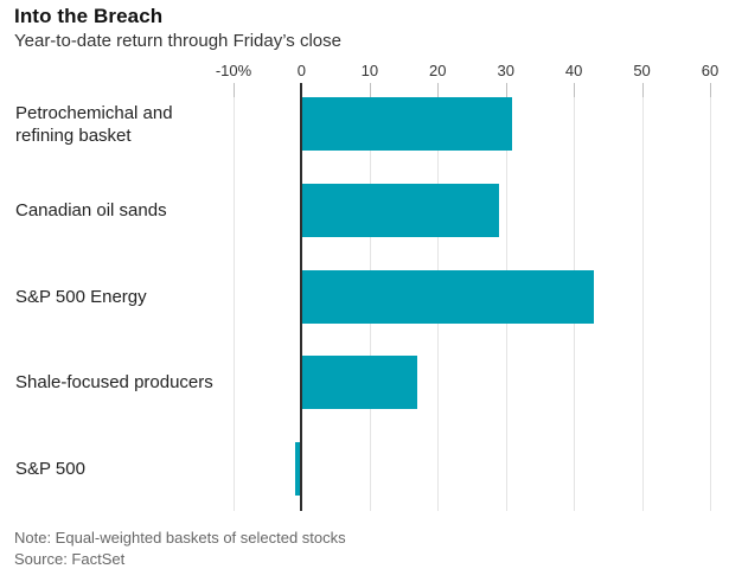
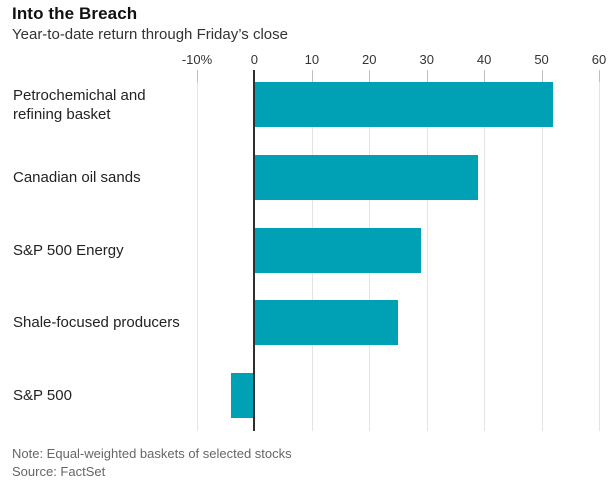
Petrochemichal and refining basket: 31 -> 52
Canadian oil sands: 29 -> 39
S&P 500 Energy: 43 -> 29
Shale-focused producers: 17 -> 25
S&P 500: -1 -> -4
